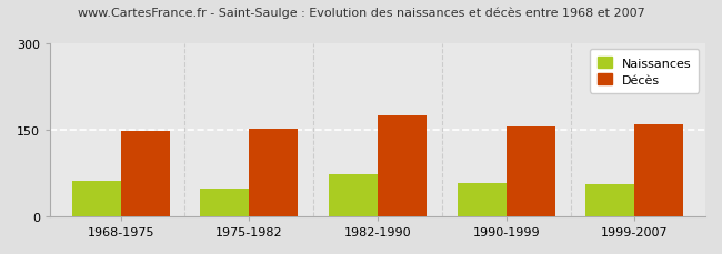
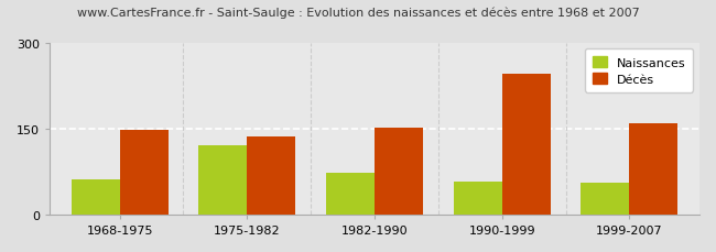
Naissances/1975-1982: 48 -> 120
Décès/1975-1982: 151 -> 136
Décès/1982-1990: 175 -> 152
Décès/1990-1999: 156 -> 246
